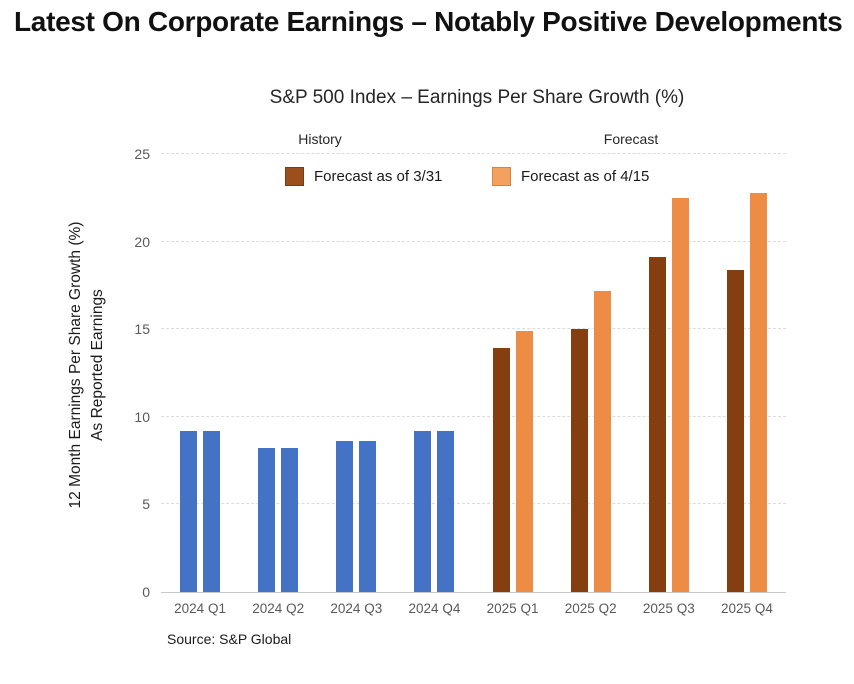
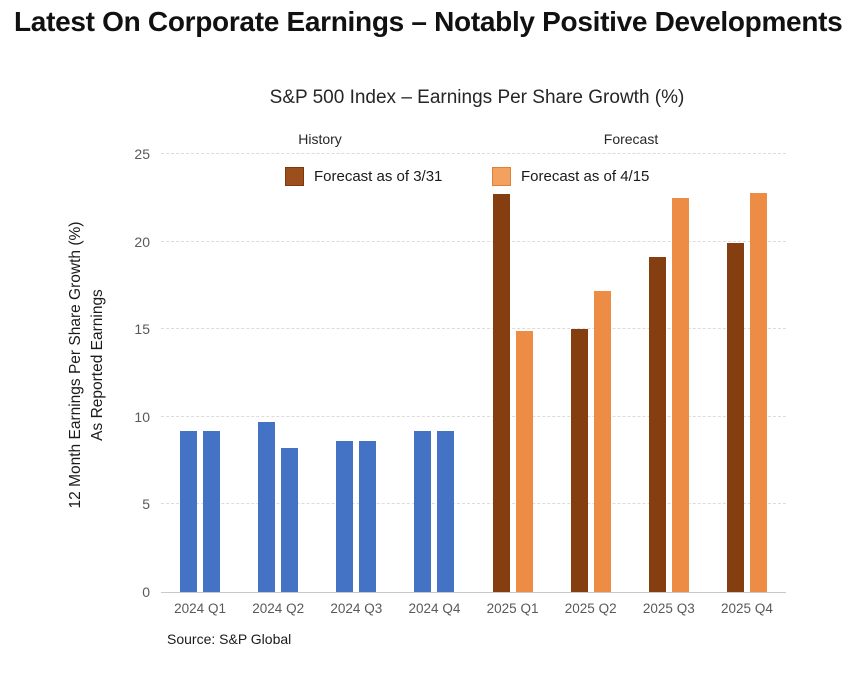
Forecast as of 3/31/2024 Q2: 8.2 -> 9.7
Forecast as of 3/31/2025 Q1: 13.9 -> 22.7
Forecast as of 3/31/2025 Q4: 18.4 -> 19.9
